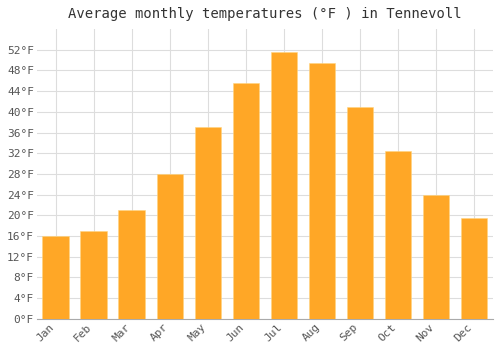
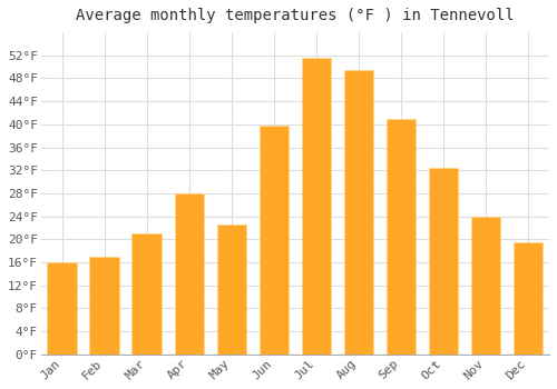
May: 37.0°F -> 22.6°F
Jun: 45.5°F -> 39.8°F
